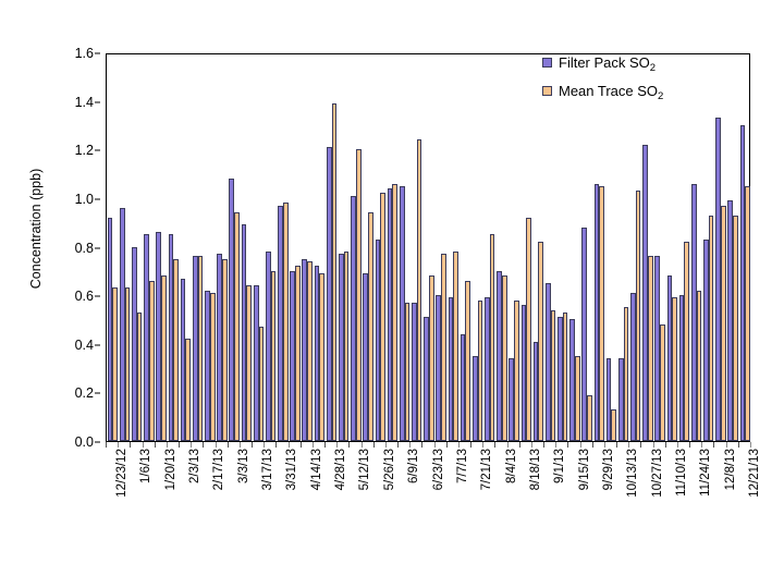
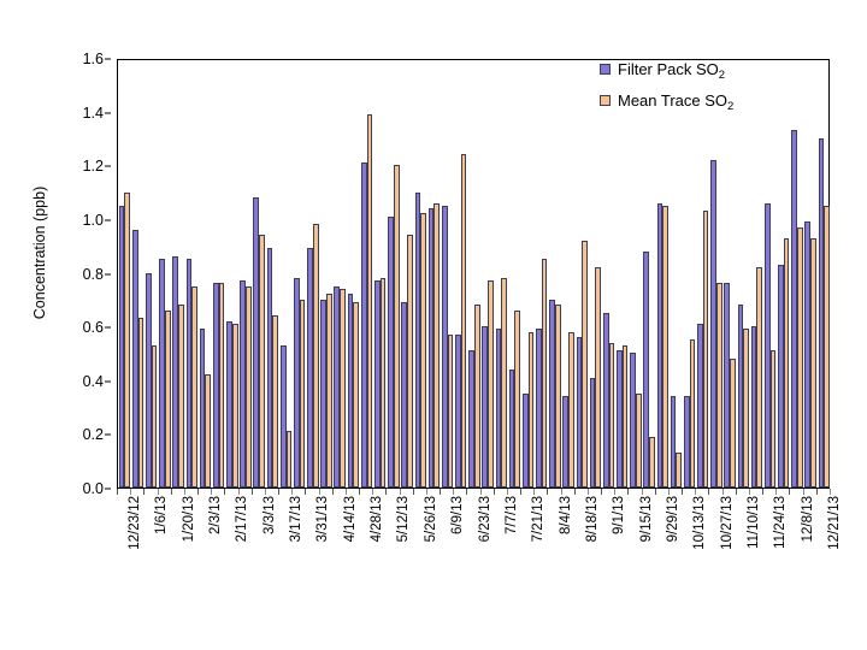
Filter Pack SO2/12/23/12: 0.92 -> 1.05
Mean Trace SO2/12/23/12: 0.63 -> 1.10
Filter Pack SO2/2/3/13: 0.67 -> 0.59
Filter Pack SO2/3/17/13: 0.64 -> 0.53
Mean Trace SO2/3/17/13: 0.47 -> 0.21
Filter Pack SO2/3/31/13: 0.97 -> 0.89
Filter Pack SO2/5/26/13: 0.83 -> 1.10
Mean Trace SO2/11/24/13: 0.62 -> 0.51
